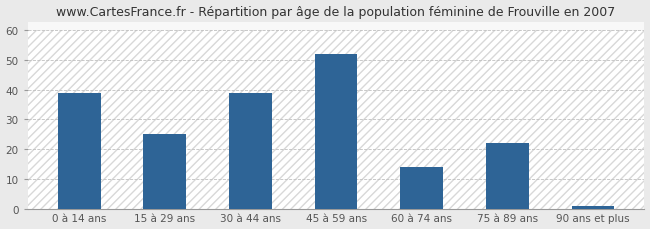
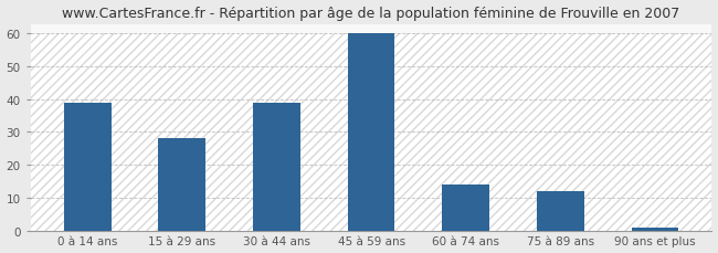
15 à 29 ans: 25 -> 28
45 à 59 ans: 52 -> 60
75 à 89 ans: 22 -> 12
